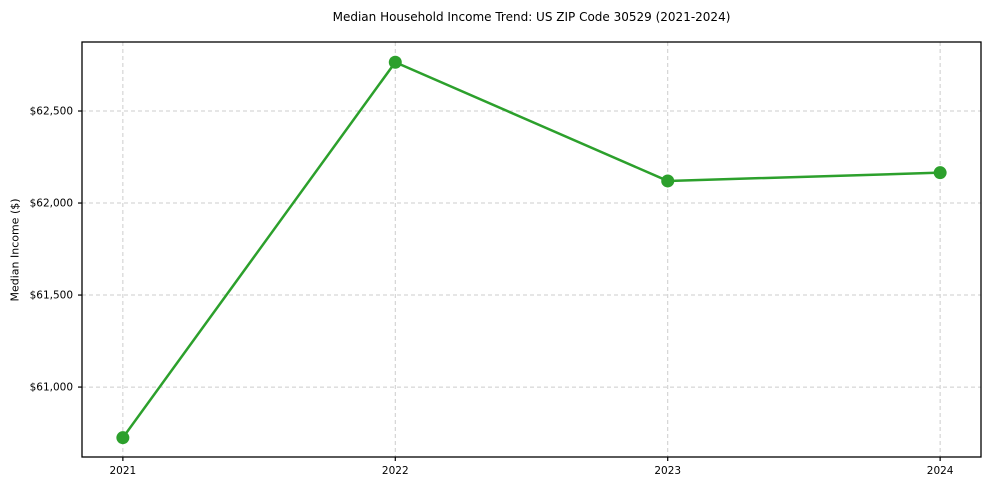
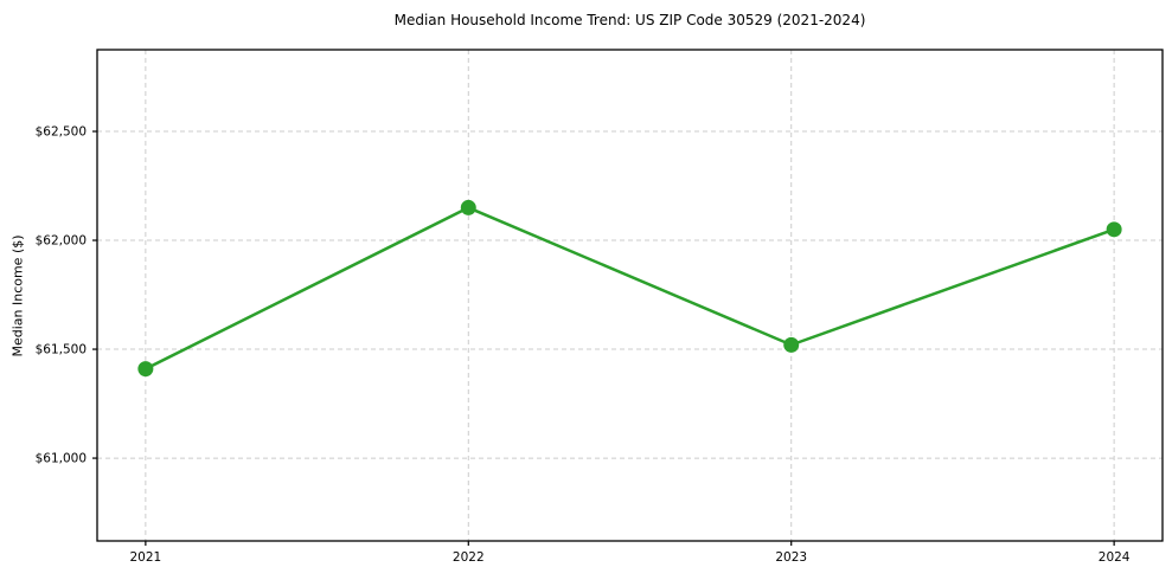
2021: $60720 -> $61410
2022: $62760 -> $62150
2023: $62120 -> $61520
2024: $62160 -> $62050
